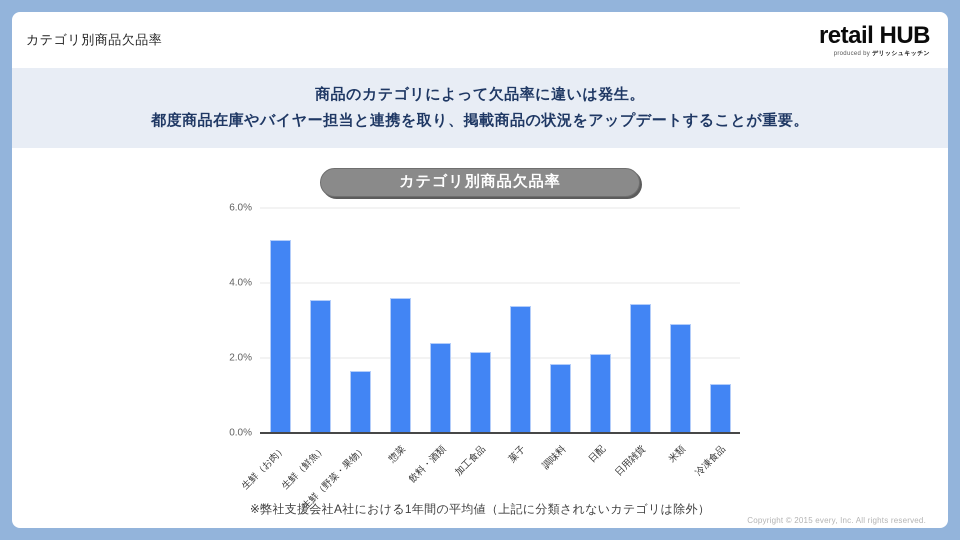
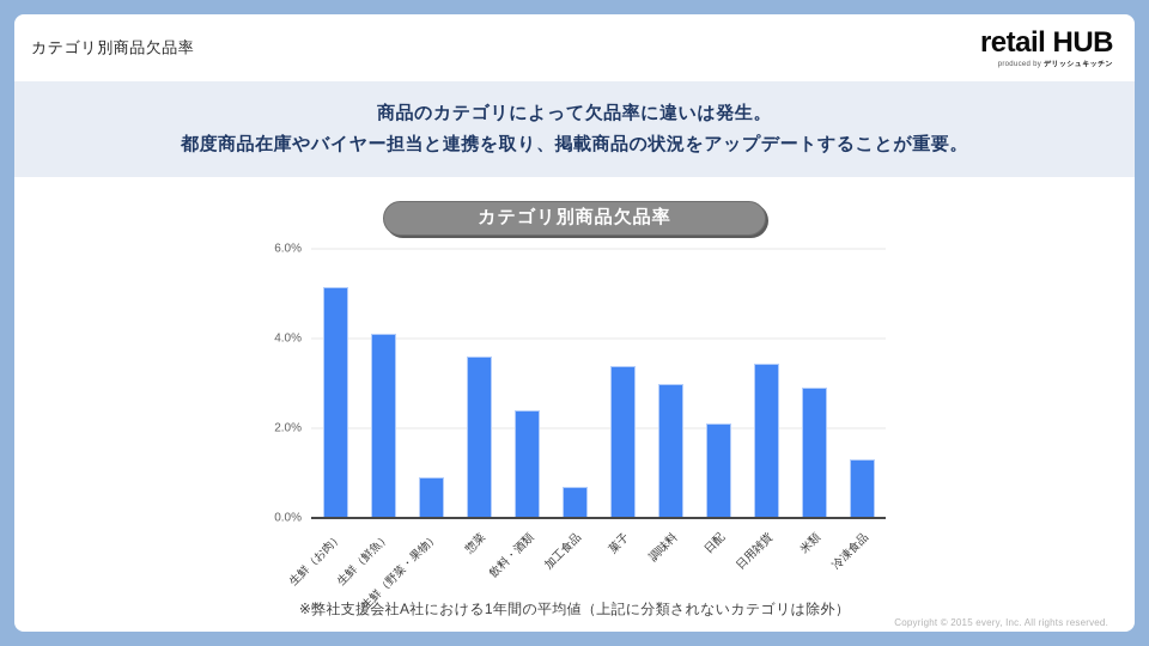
生鮮（鮮魚）: 3.5% -> 4.1%
生鮮（野菜・果物）: 1.6% -> 0.9%
加工食品: 2.1% -> 0.7%
調味料: 1.9% -> 3.0%
